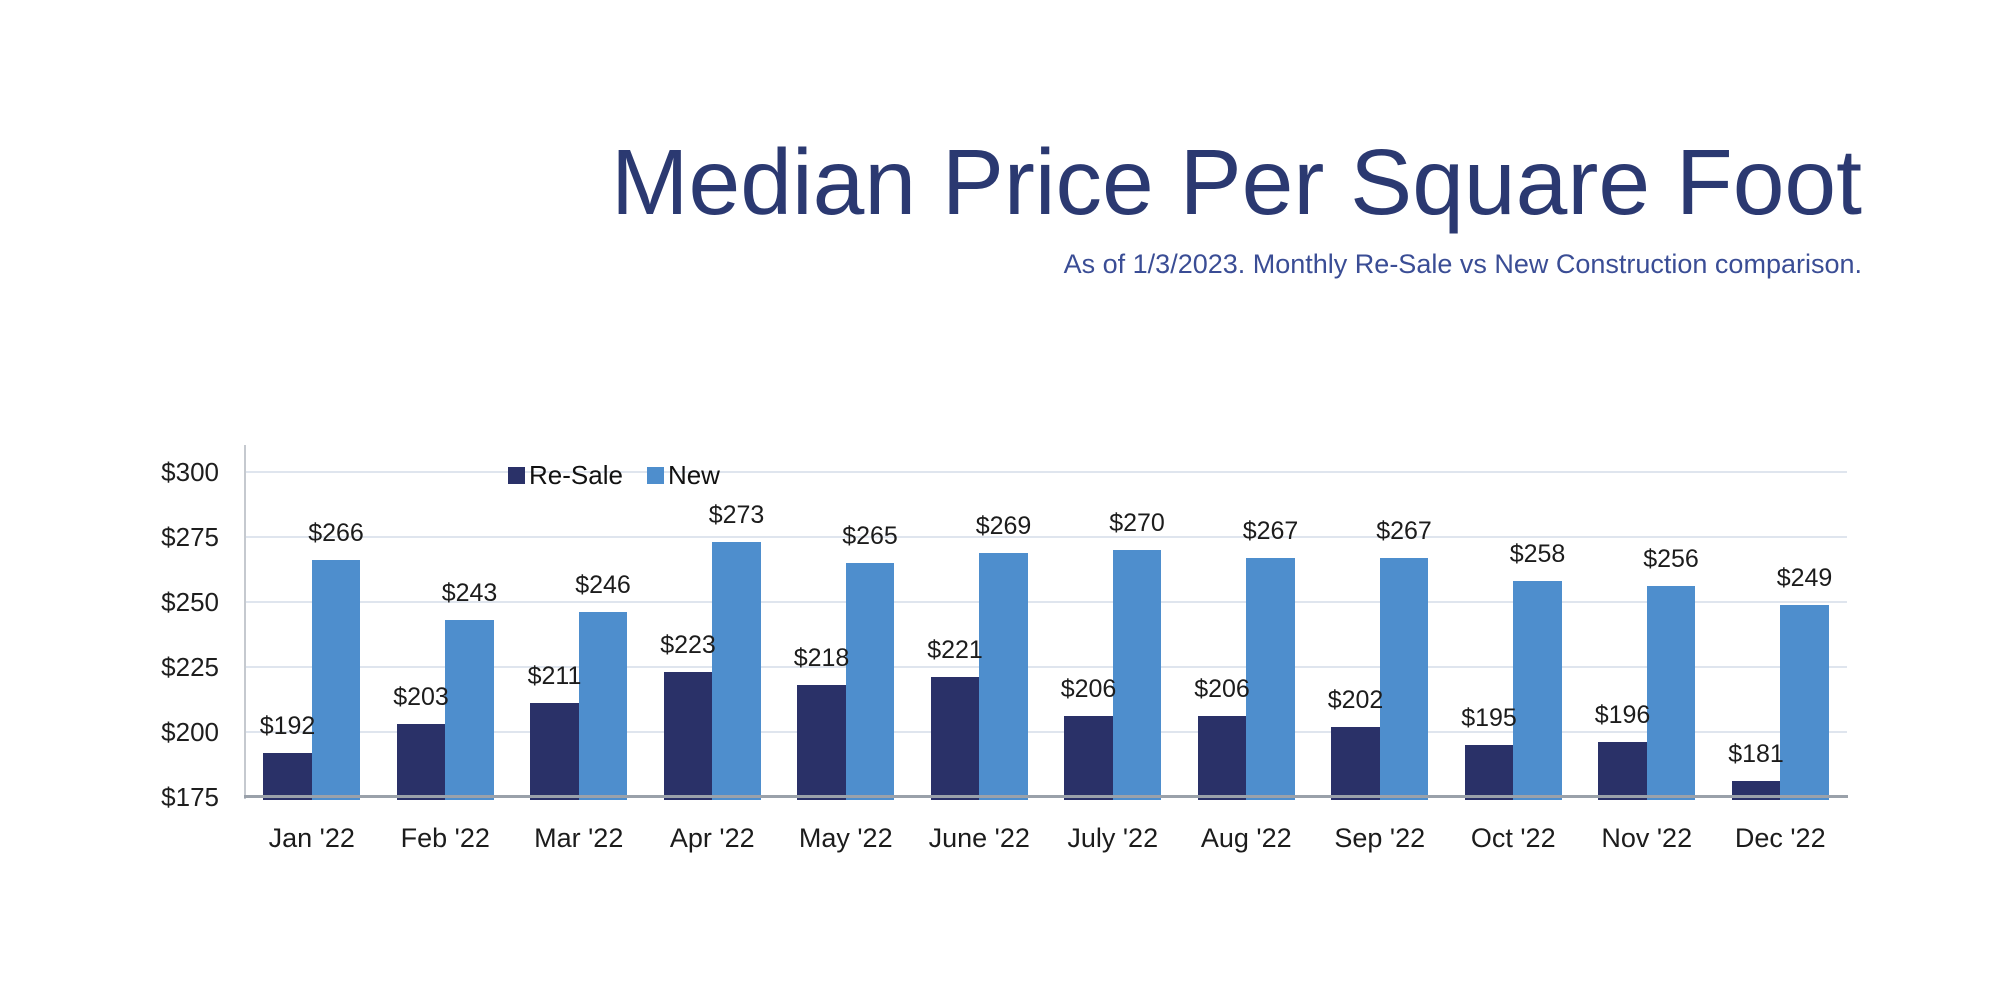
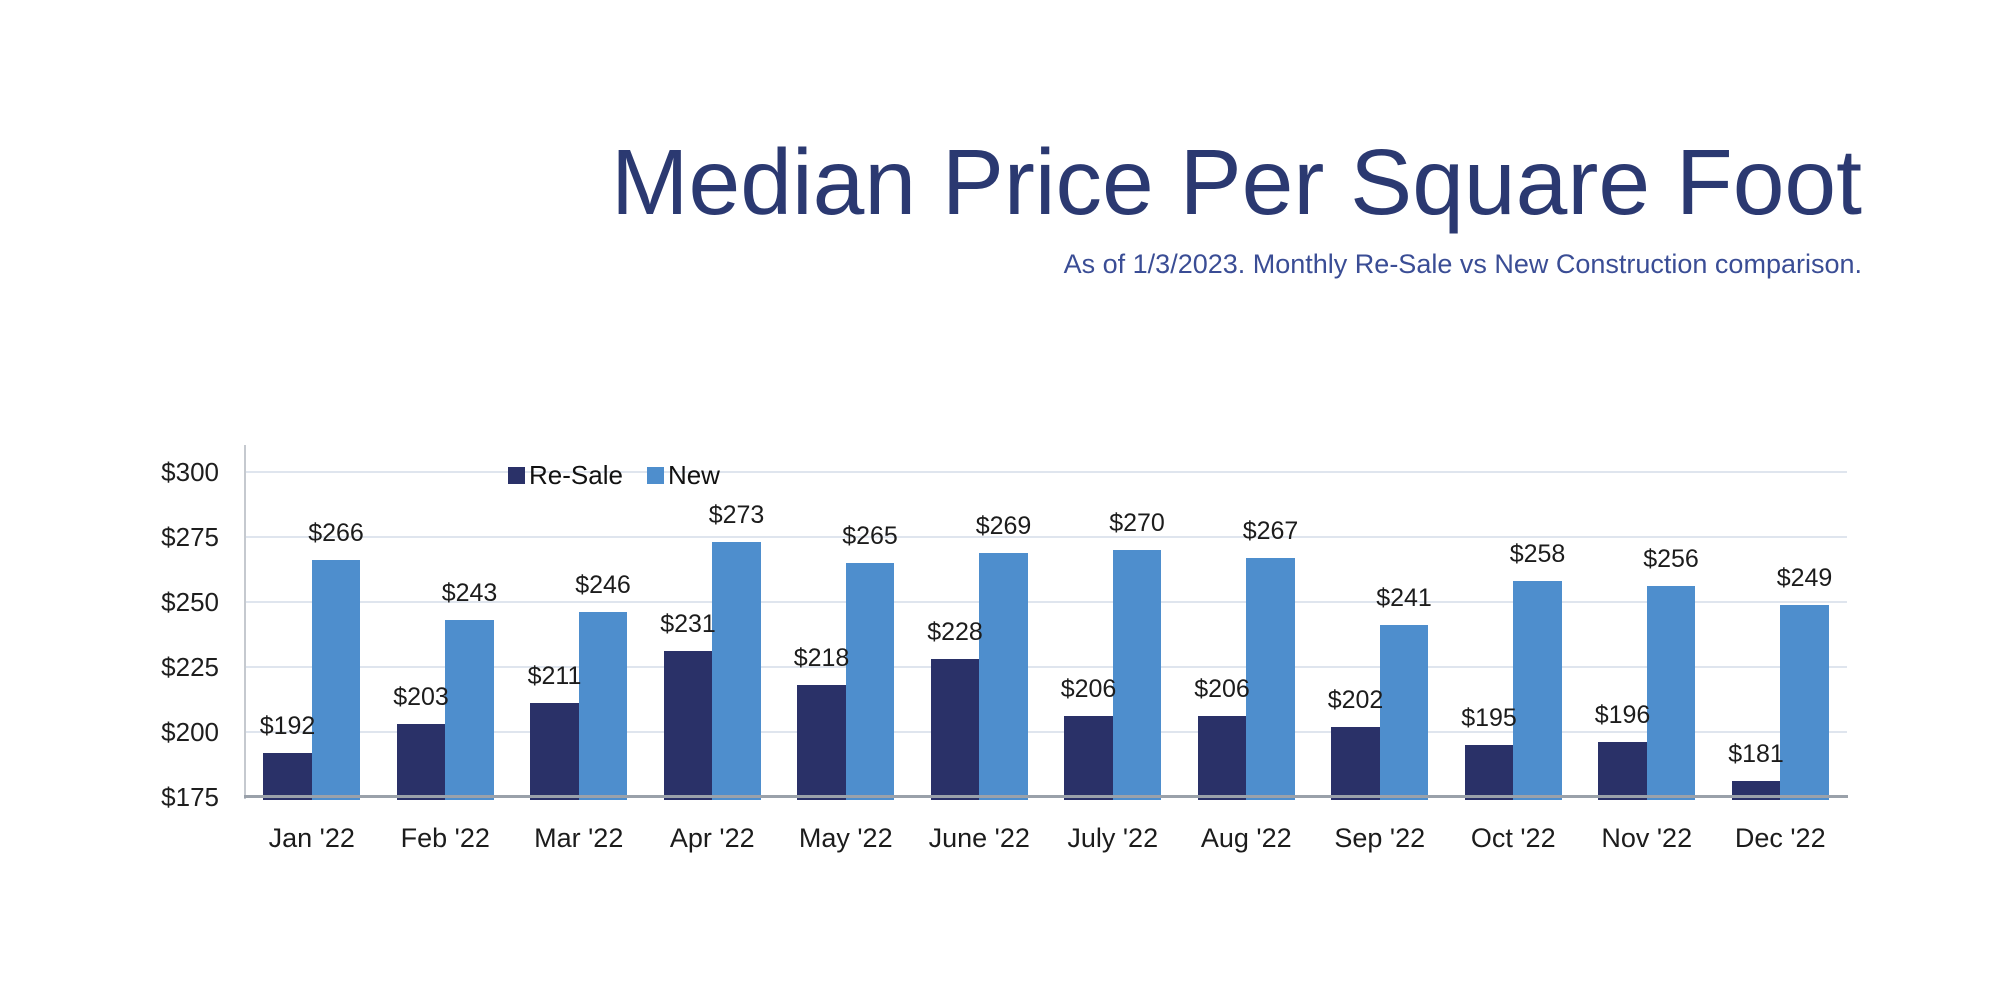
Re-Sale/Apr '22: $223 -> $231
Re-Sale/June '22: $221 -> $228
New/Sep '22: $267 -> $241
